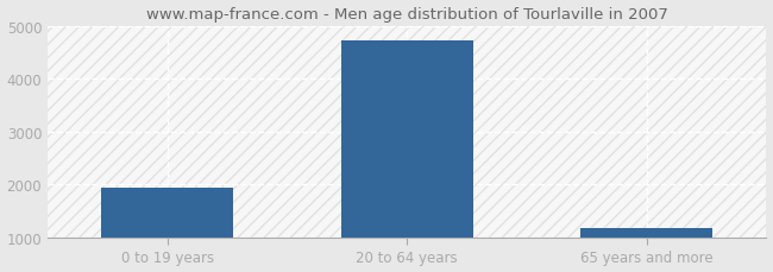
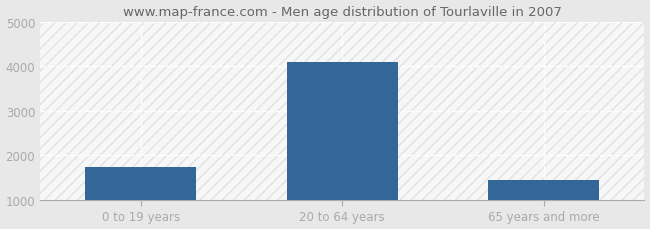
0 to 19 years: 1950 -> 1750
20 to 64 years: 4730 -> 4100
65 years and more: 1170 -> 1450
